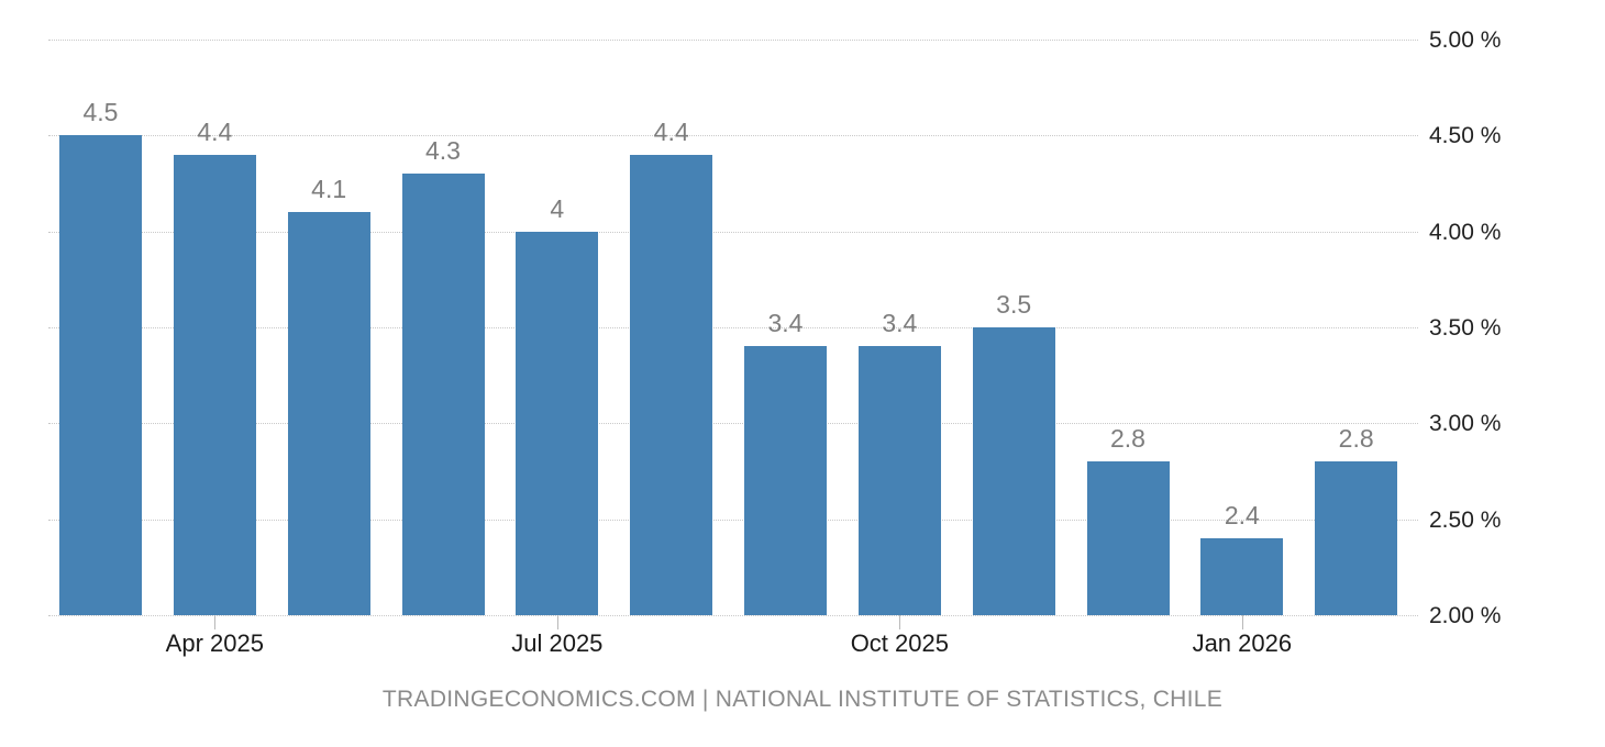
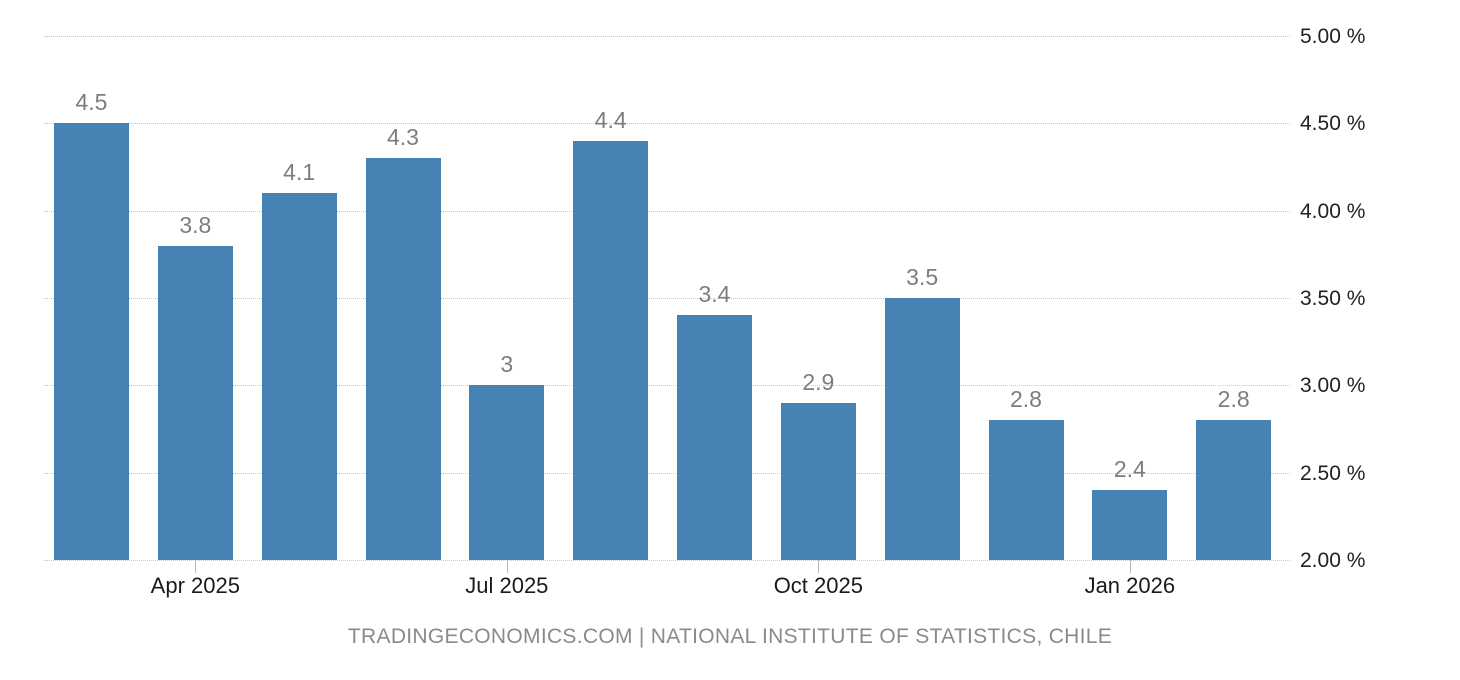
Apr 2025: 4.4 -> 3.8
Jul 2025: 4 -> 3
Oct 2025: 3.4 -> 2.9
